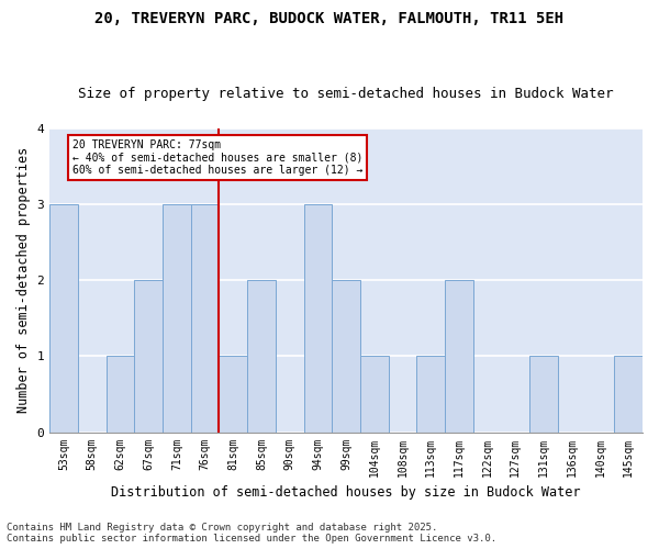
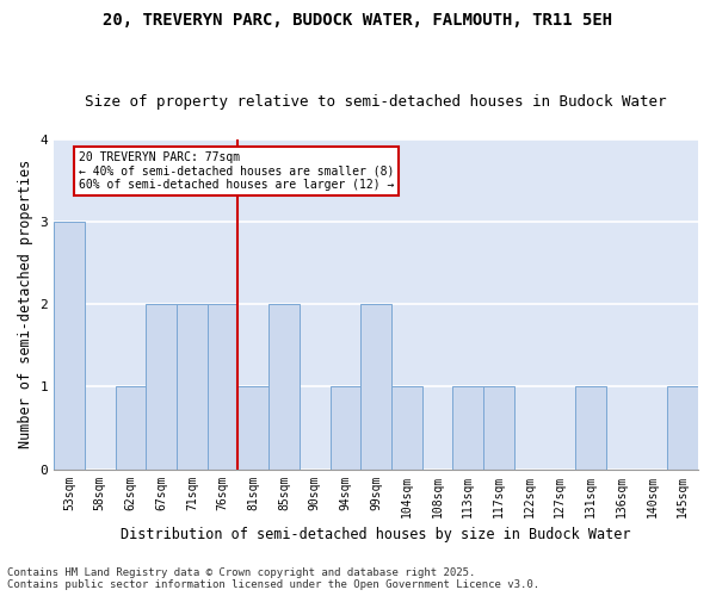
71sqm: 3 -> 2
76sqm: 3 -> 2
94sqm: 3 -> 1
117sqm: 2 -> 1
